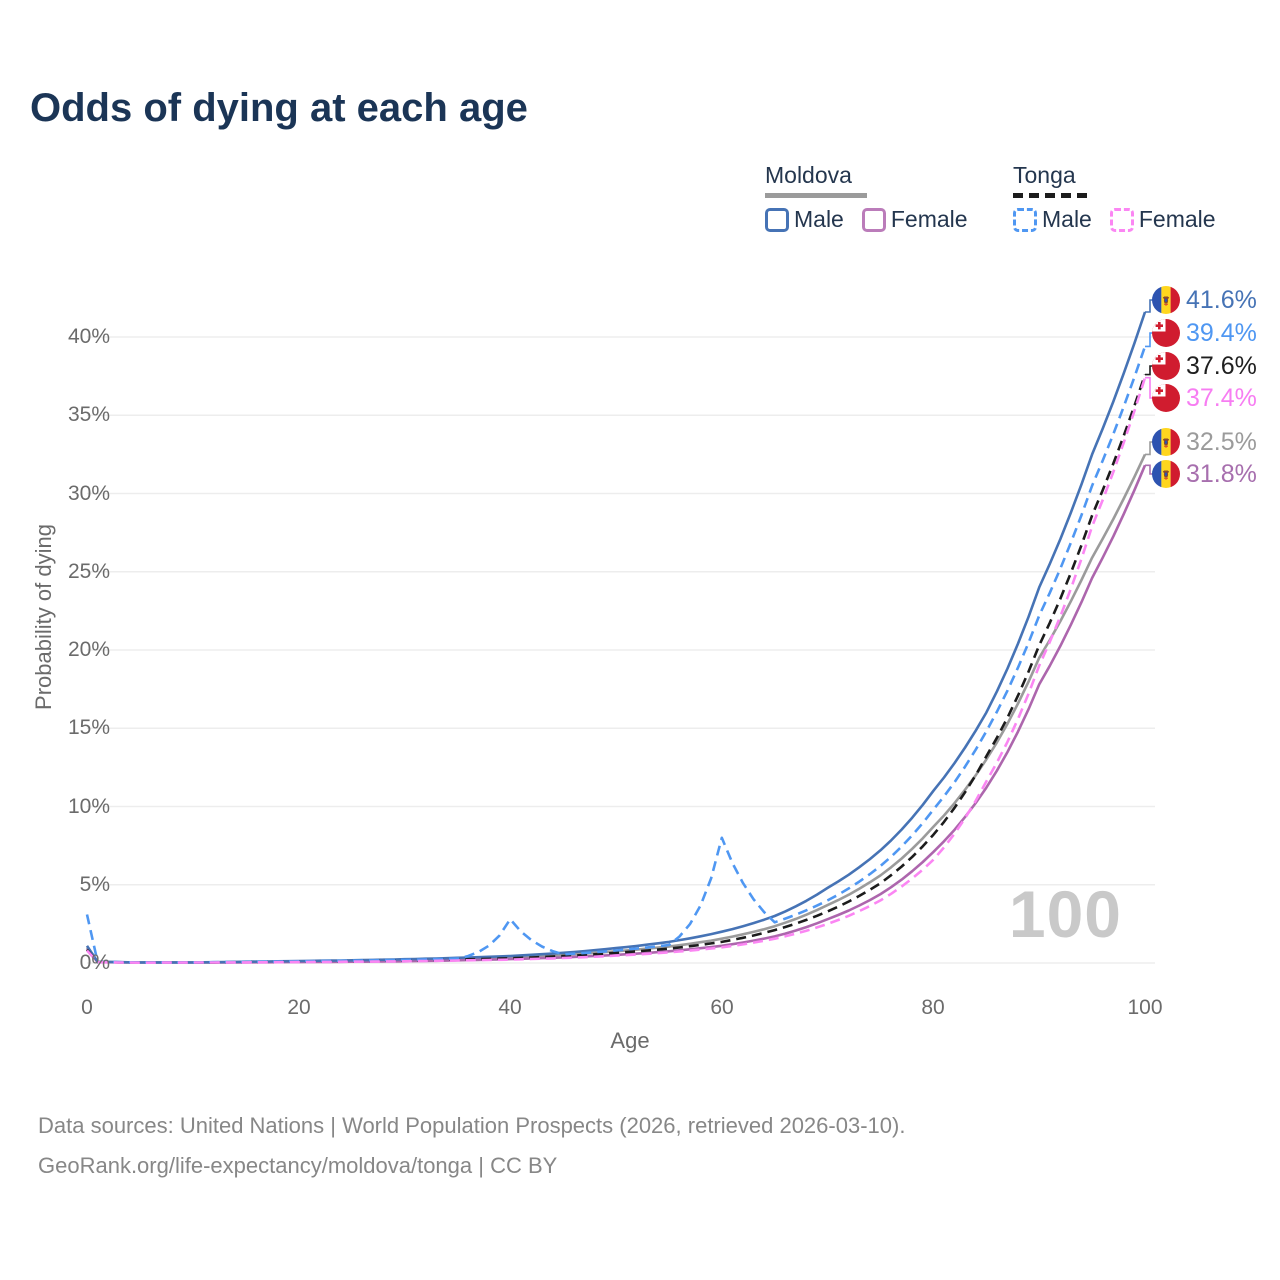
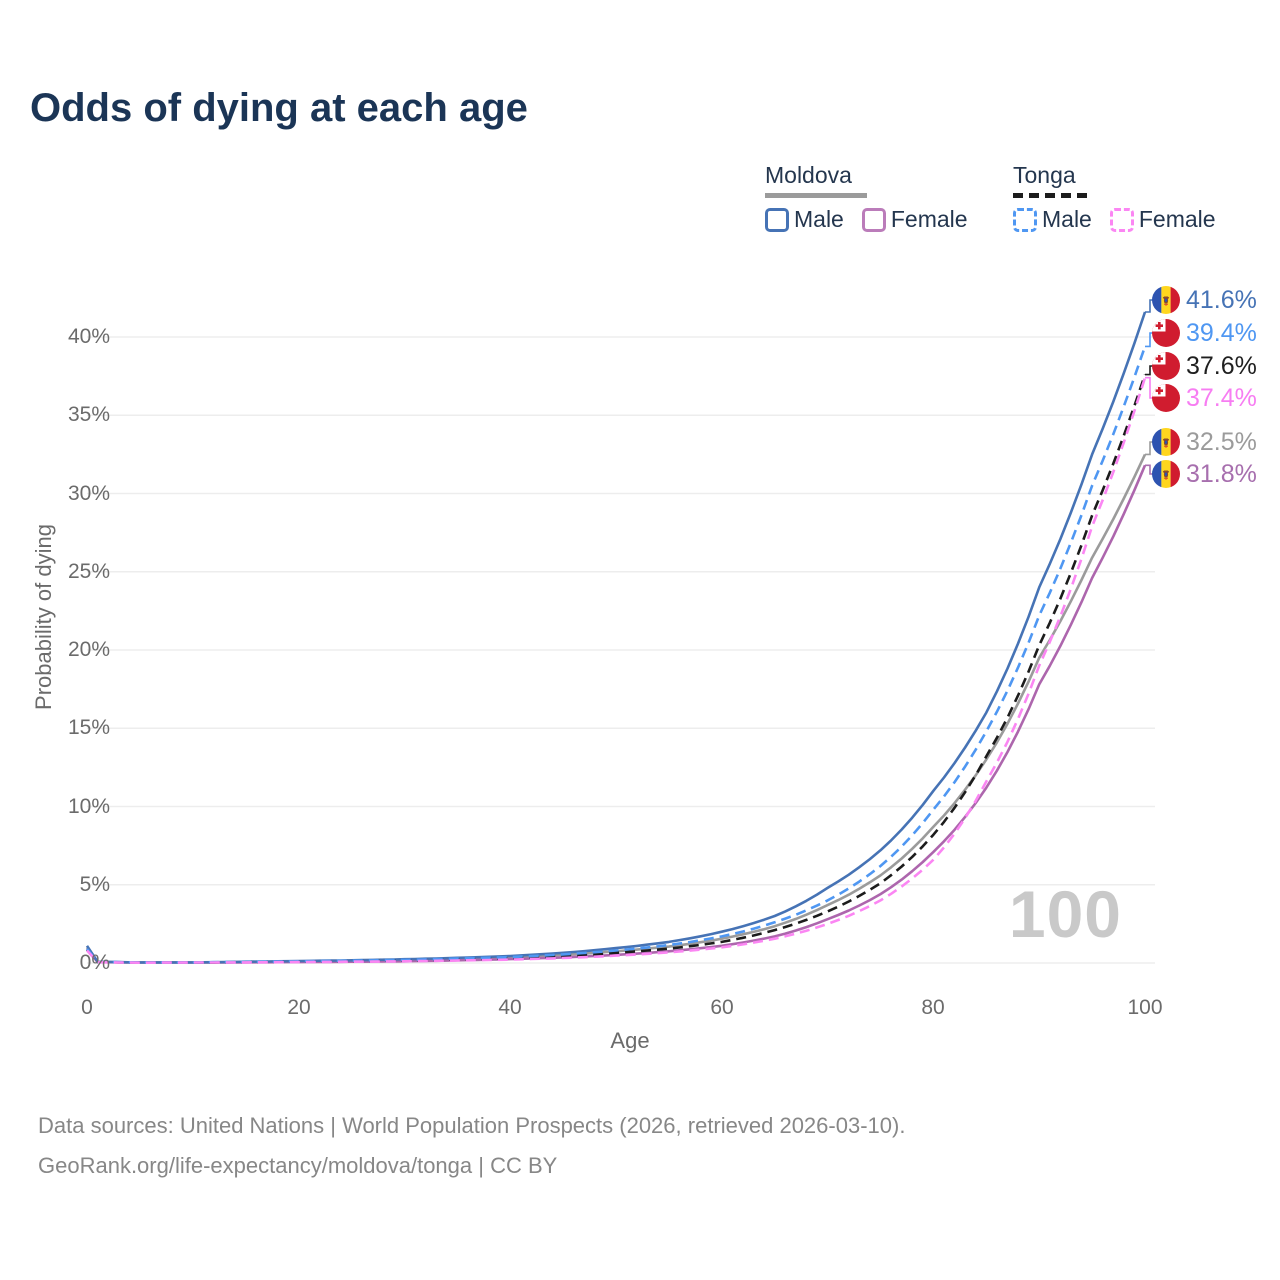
Tonga Male/0: 3.1% -> 0.9%
Tonga Male/40: 2.8% -> 0.4%
Tonga Male/60: 8.0% -> 1.7%
